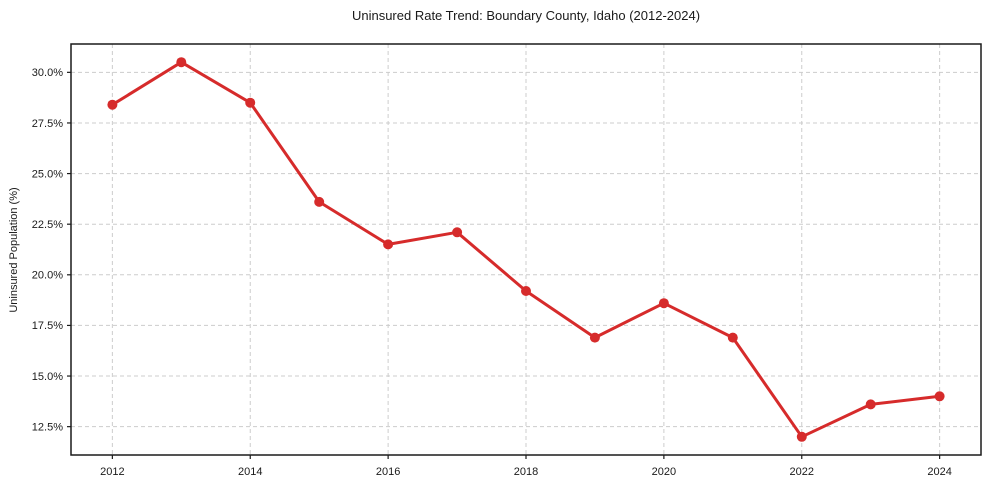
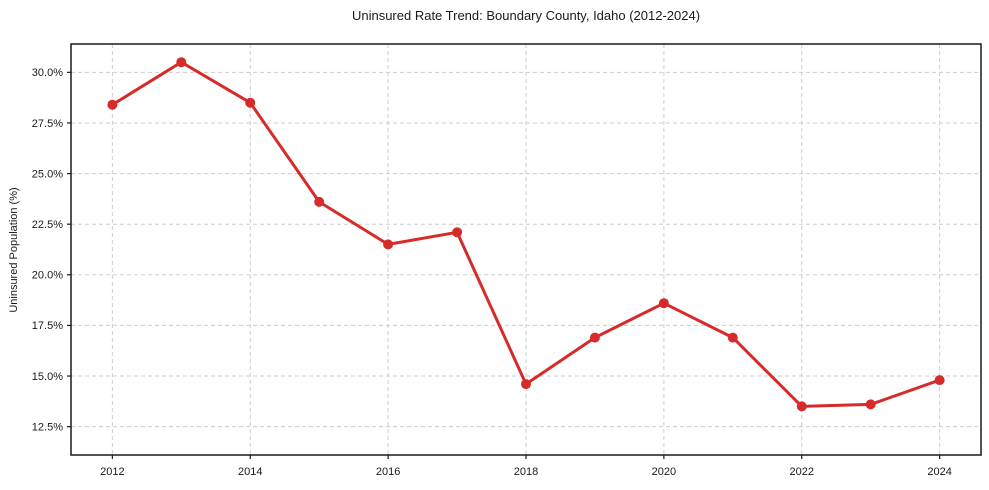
2018: 19.2% -> 14.6%
2022: 12.0% -> 13.5%
2024: 14.0% -> 14.8%
